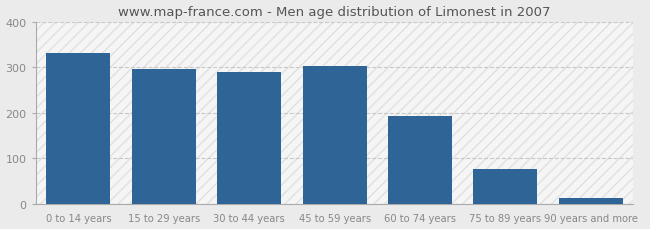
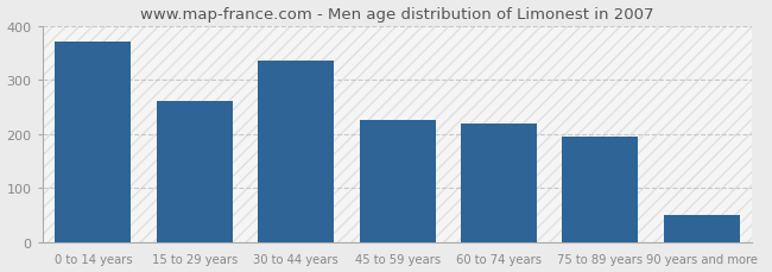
0 to 14 years: 330 -> 370
15 to 29 years: 295 -> 260
30 to 44 years: 290 -> 335
45 to 59 years: 302 -> 225
60 to 74 years: 192 -> 220
75 to 89 years: 76 -> 195
90 years and more: 13 -> 50
